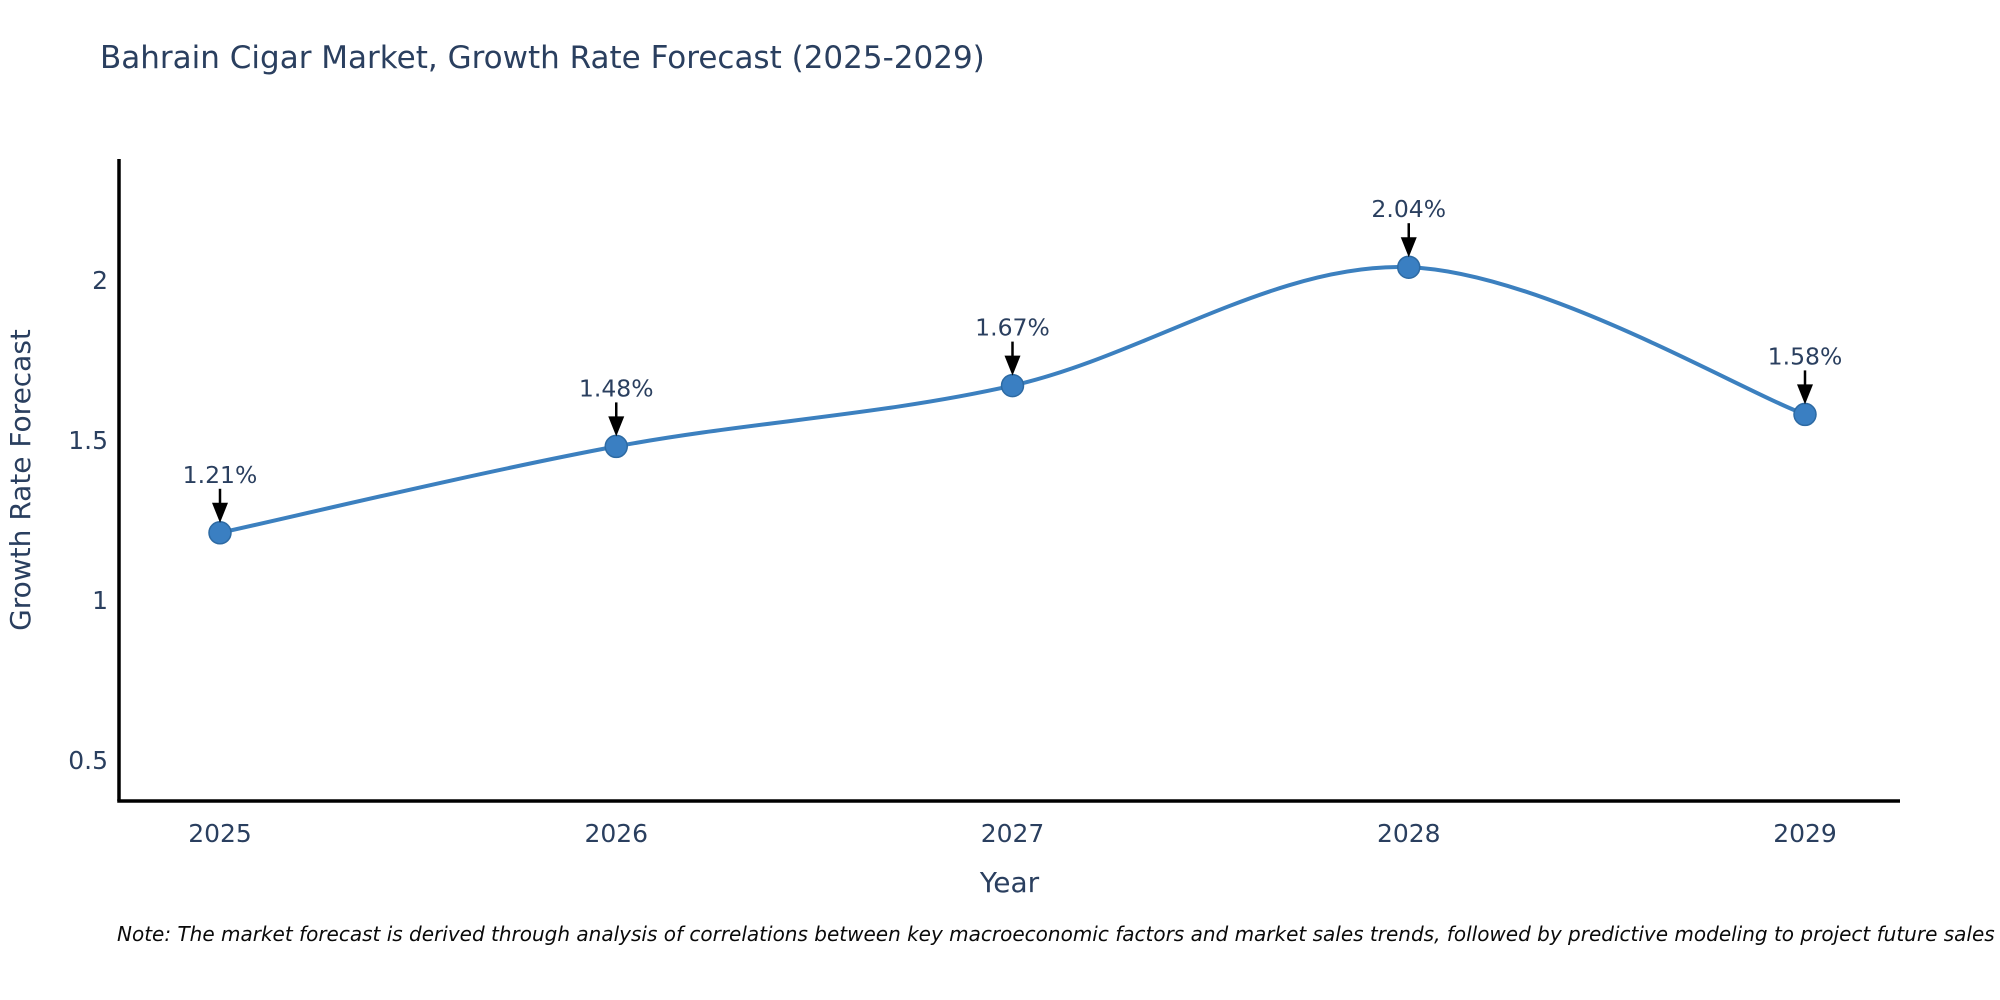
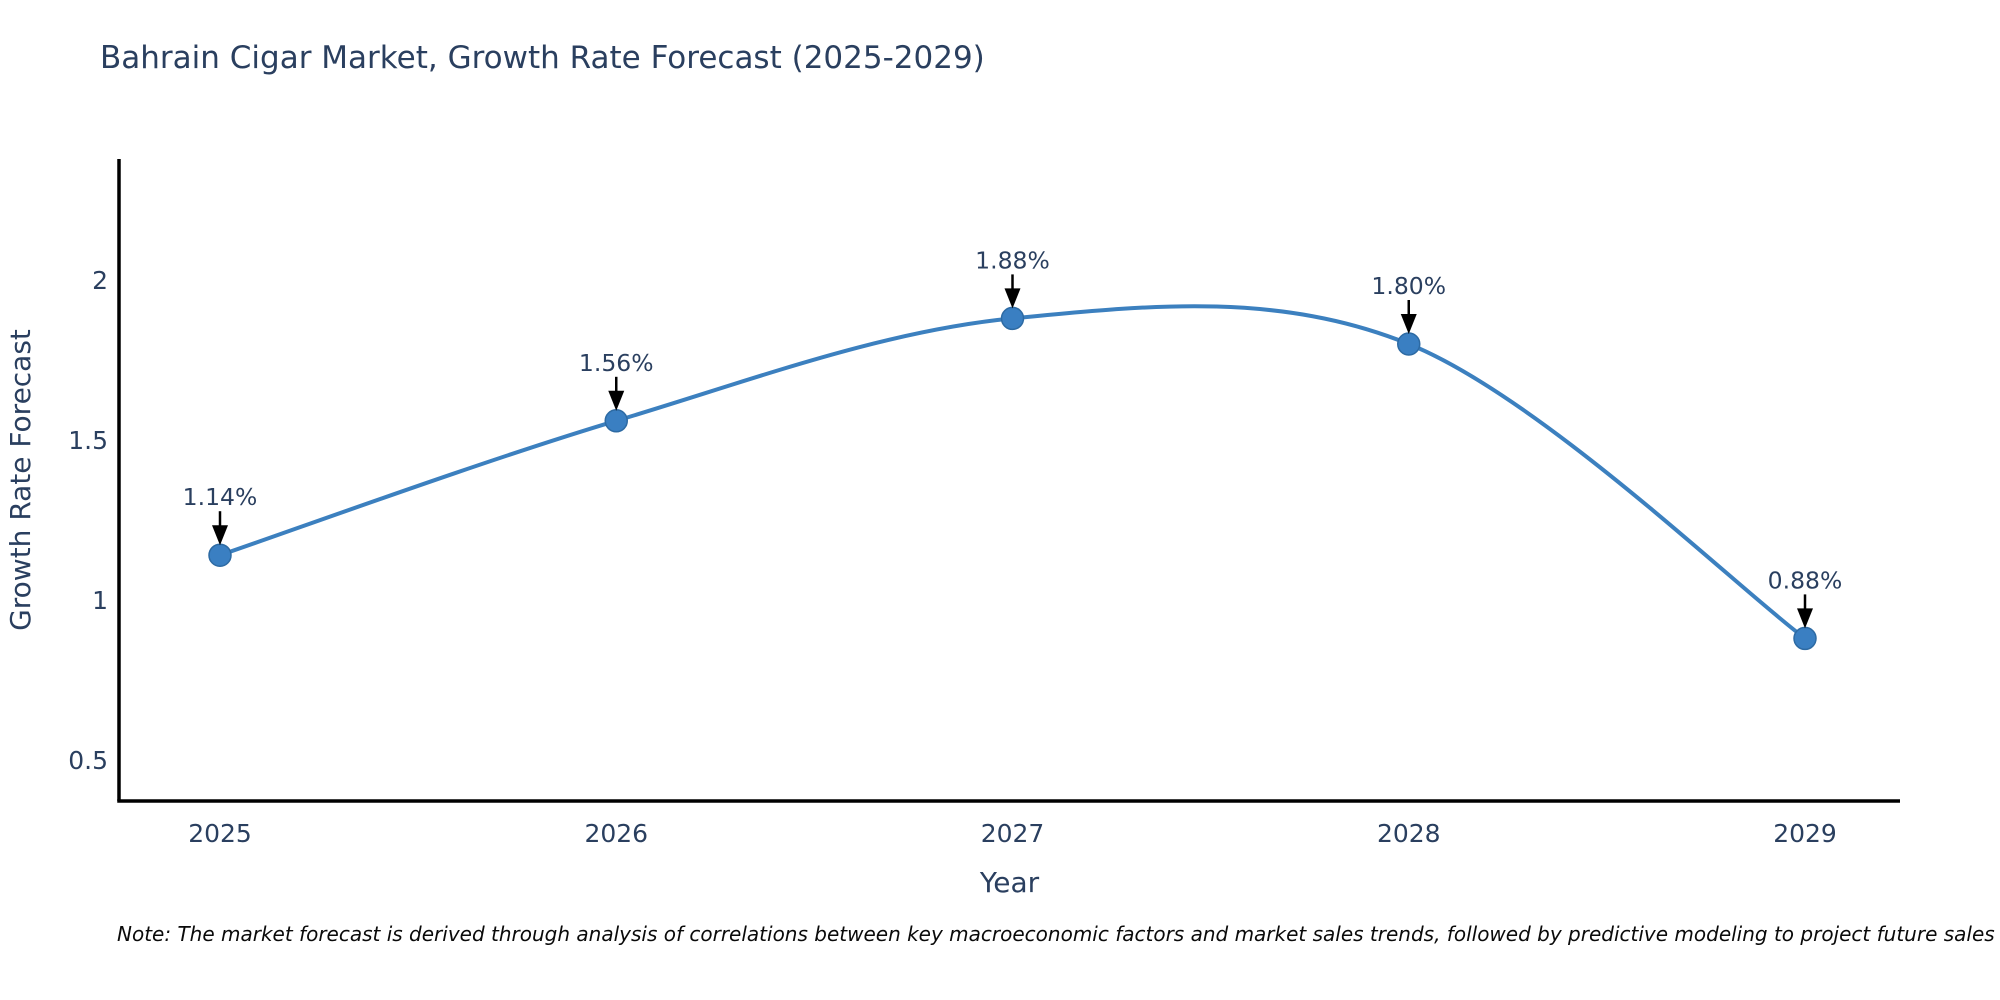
2025: 1.21% -> 1.14%
2026: 1.48% -> 1.56%
2027: 1.67% -> 1.88%
2028: 2.04% -> 1.80%
2029: 1.58% -> 0.88%
